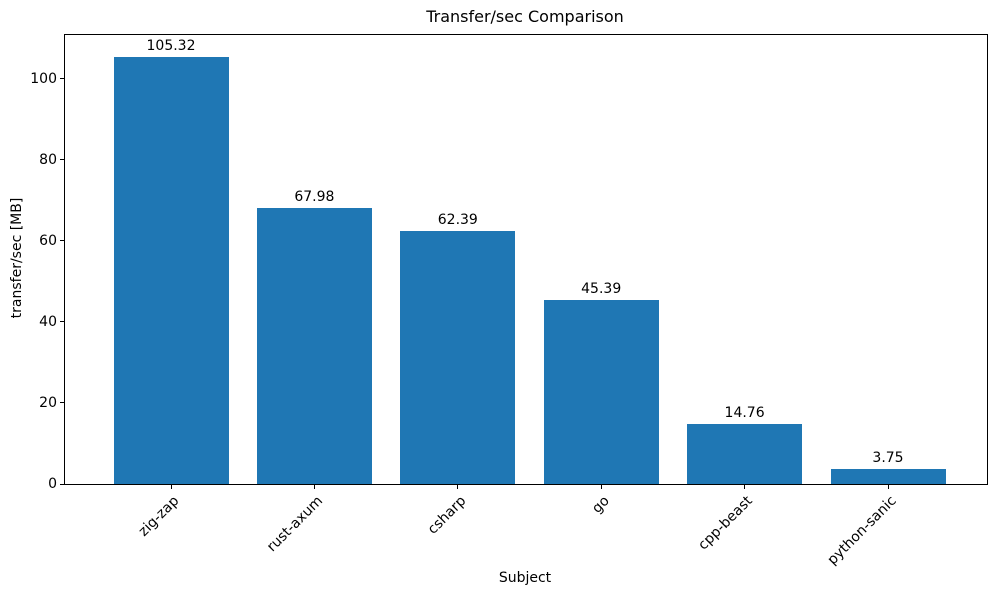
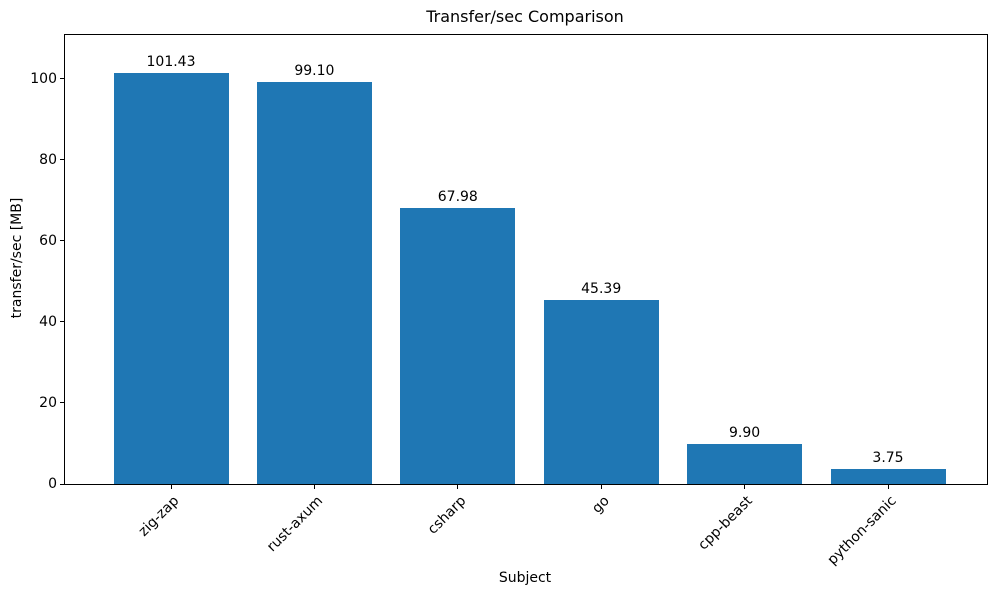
zig-zap: 105.32 -> 101.43
rust-axum: 67.98 -> 99.10
csharp: 62.39 -> 67.98
cpp-beast: 14.76 -> 9.90
